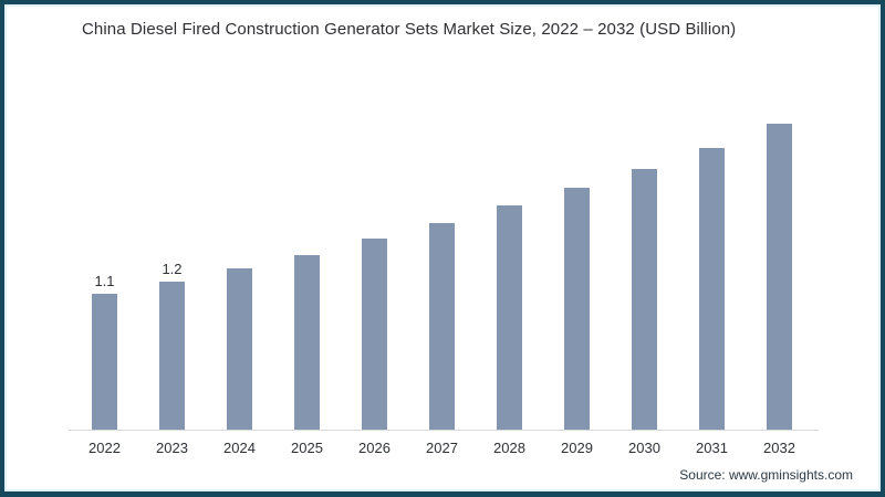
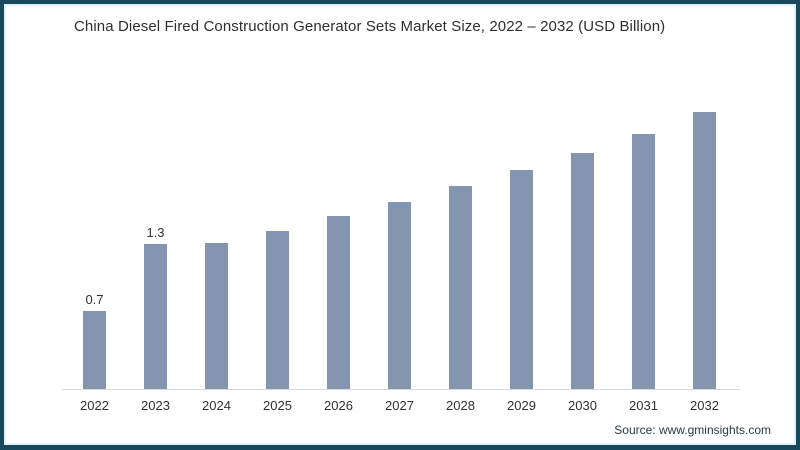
2022: 1.1 -> 0.7
2023: 1.2 -> 1.3
